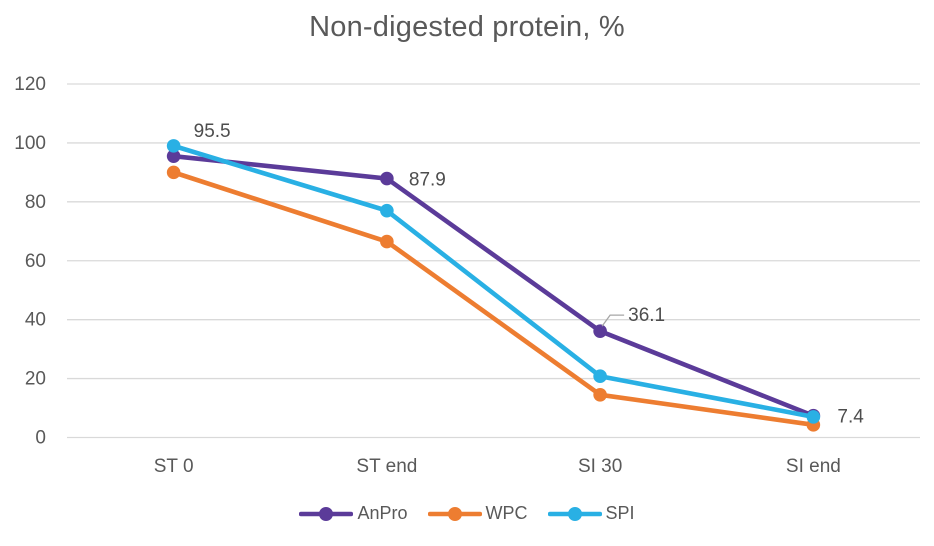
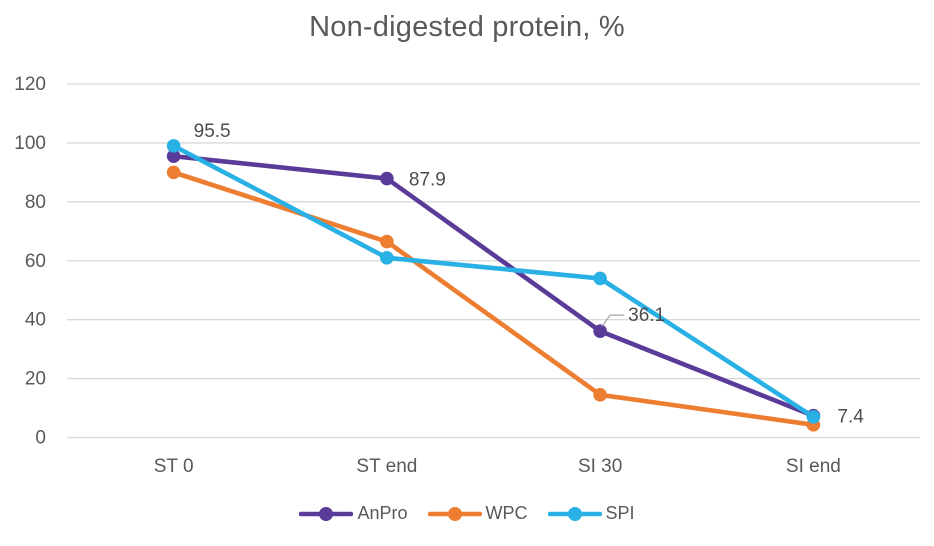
SPI/ST end: 77 -> 61
SPI/SI 30: 21 -> 54
